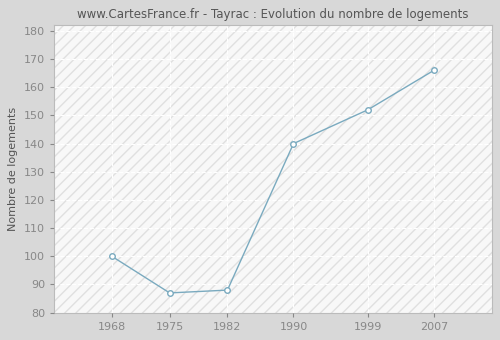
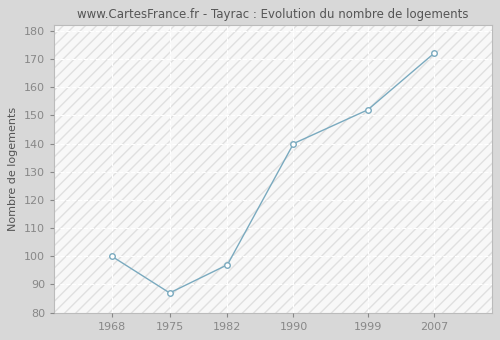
1982: 88 -> 97
2007: 166 -> 172
